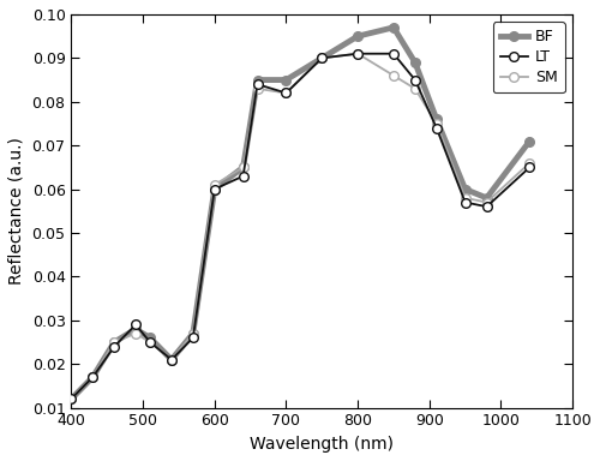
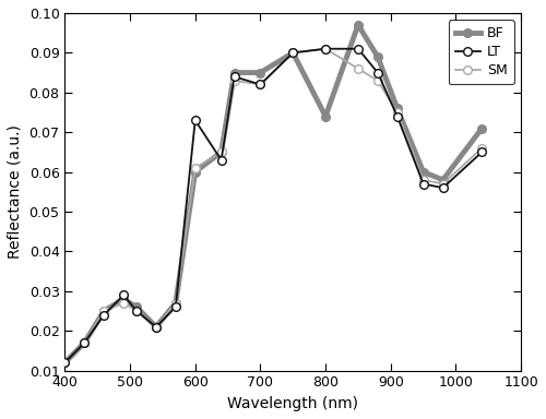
LT/600: 0.060 -> 0.073
BF/800: 0.095 -> 0.074
